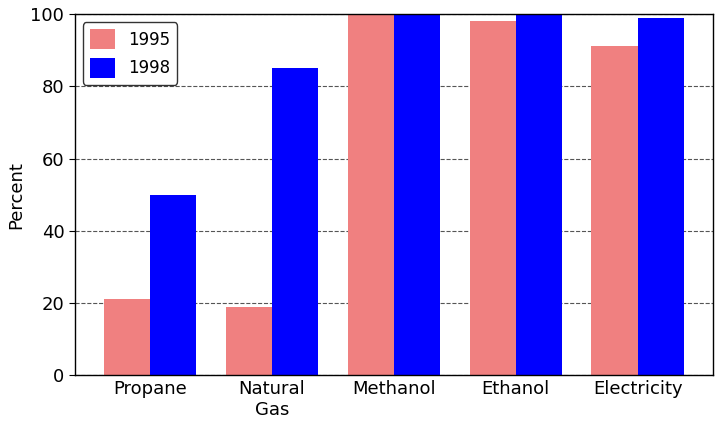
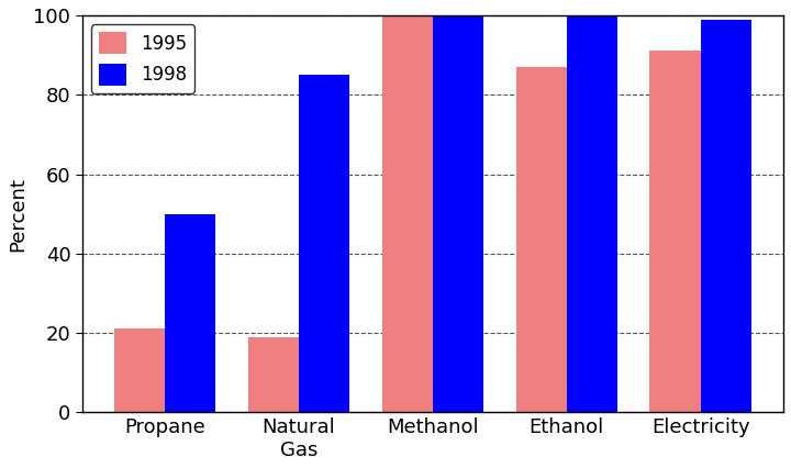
1995/Ethanol: 98 -> 87
